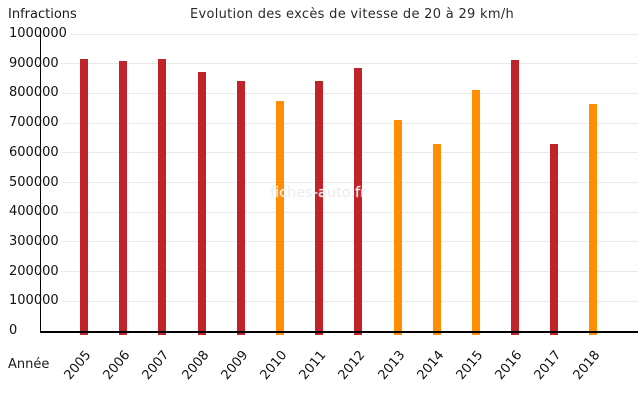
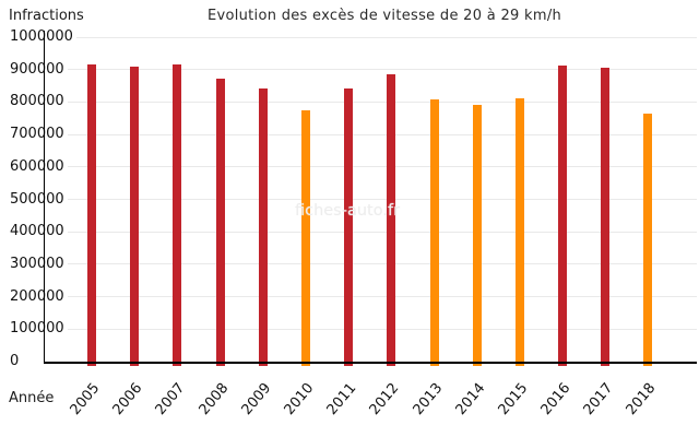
2013: 710000 -> 810000
2014: 630000 -> 790000
2017: 630000 -> 910000
